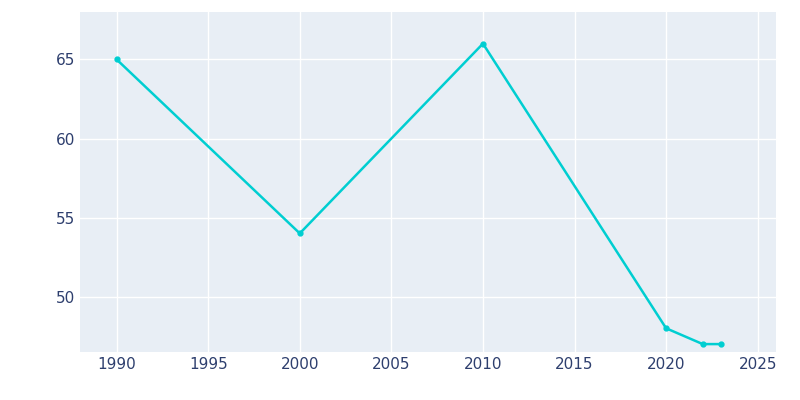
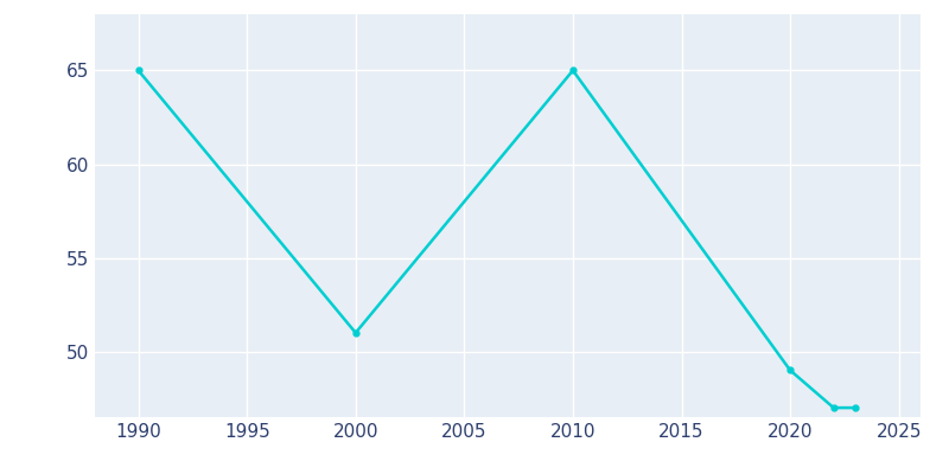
2000: 54 -> 51
2010: 66 -> 65
2020: 48 -> 49
